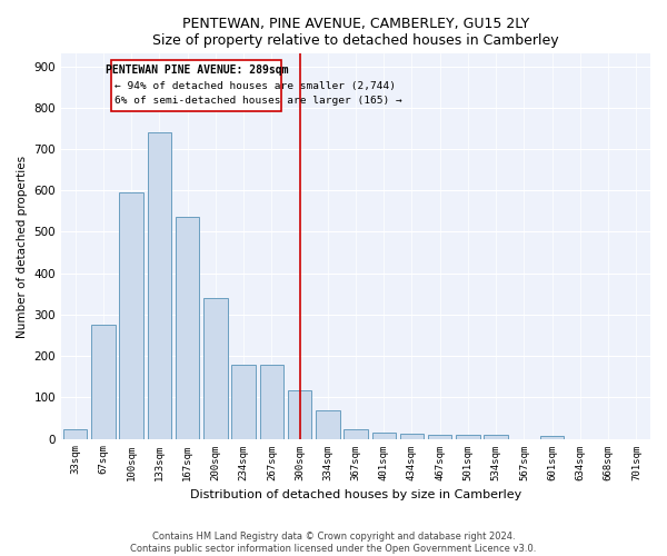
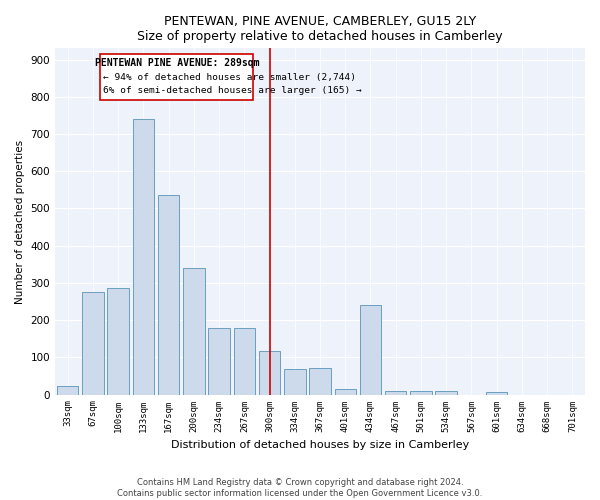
100sqm: 595 -> 285
367sqm: 22 -> 70
434sqm: 11 -> 240
